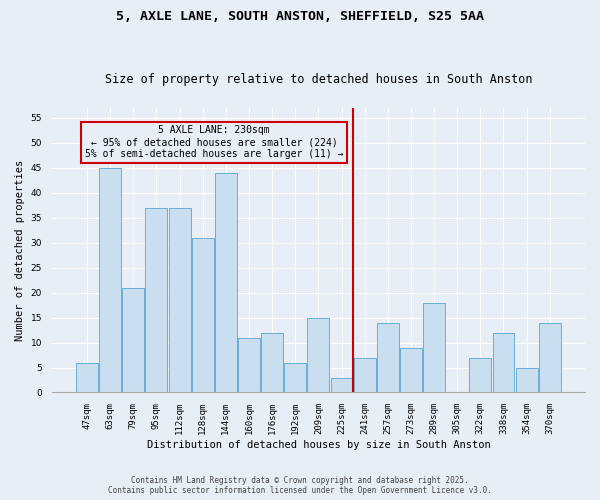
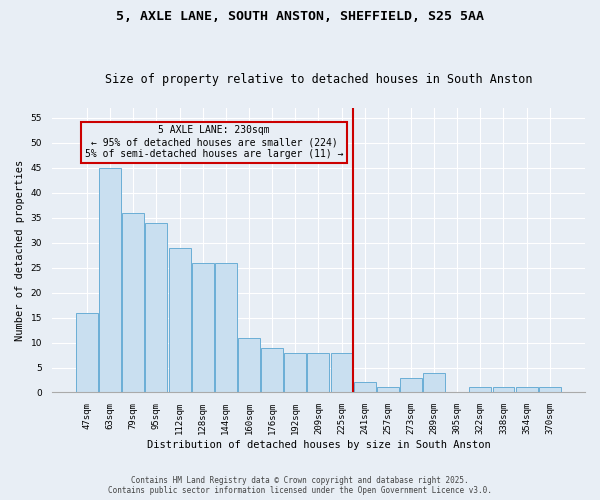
47sqm: 6 -> 16
79sqm: 21 -> 36
95sqm: 37 -> 34
112sqm: 37 -> 29
128sqm: 31 -> 26
144sqm: 44 -> 26
176sqm: 12 -> 9
192sqm: 6 -> 8
209sqm: 15 -> 8
225sqm: 3 -> 8
241sqm: 7 -> 2
257sqm: 14 -> 1
273sqm: 9 -> 3
289sqm: 18 -> 4
322sqm: 7 -> 1
338sqm: 12 -> 1
354sqm: 5 -> 1
370sqm: 14 -> 1
